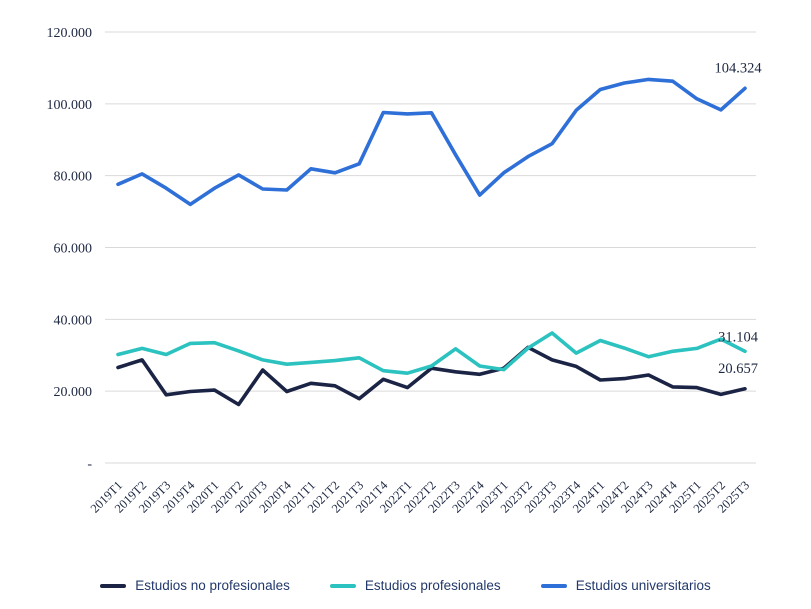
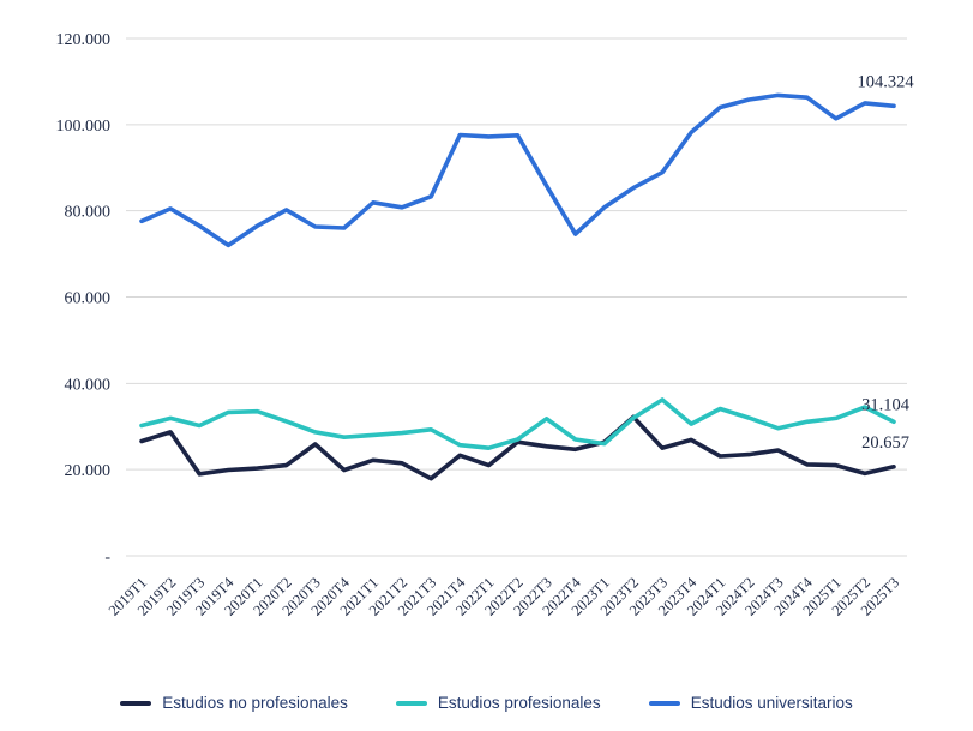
Estudios no profesionales/2020T2: 16000 -> 21000
Estudios no profesionales/2023T3: 29000 -> 25000
Estudios universitarios/2025T2: 98000 -> 105000
